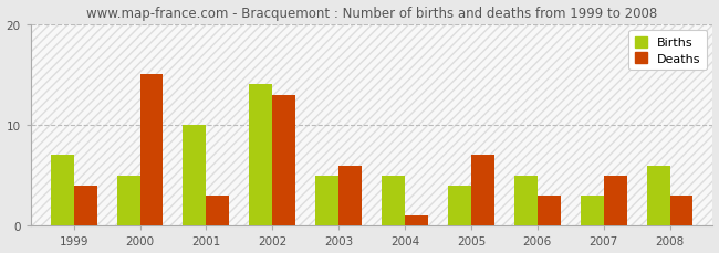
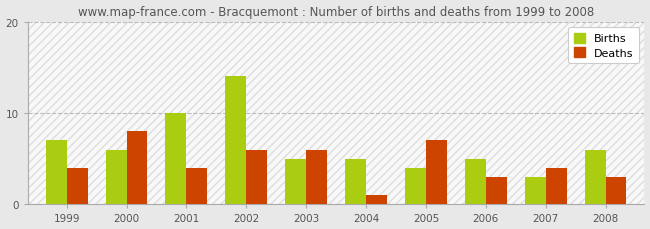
Births/2000: 5 -> 6
Deaths/2000: 15 -> 8
Deaths/2001: 3 -> 4
Deaths/2002: 13 -> 6
Deaths/2007: 5 -> 4
